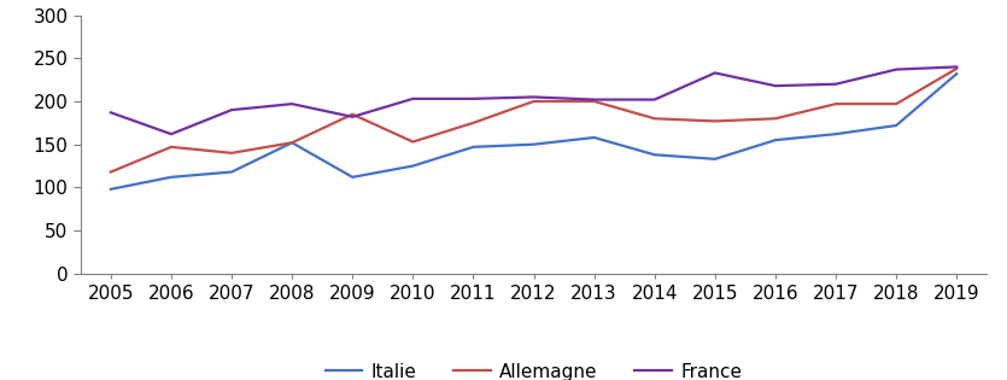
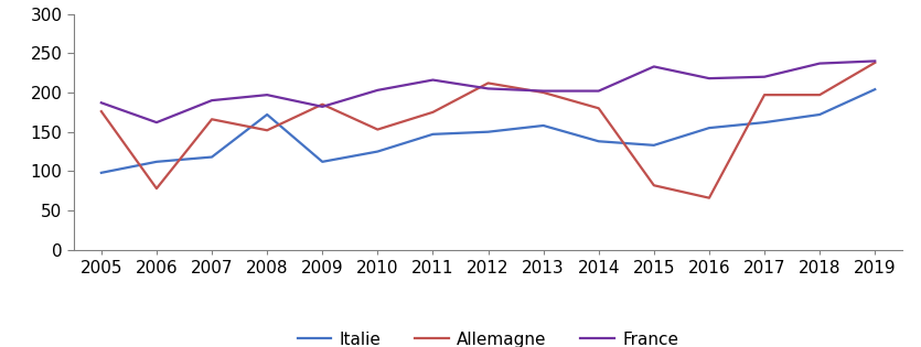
Allemagne/2005: 118 -> 176
Allemagne/2006: 147 -> 78
Allemagne/2007: 140 -> 166
Italie/2008: 152 -> 172
France/2011: 203 -> 216
Allemagne/2012: 200 -> 212
Allemagne/2015: 177 -> 82
Allemagne/2016: 180 -> 66
Italie/2019: 232 -> 204
